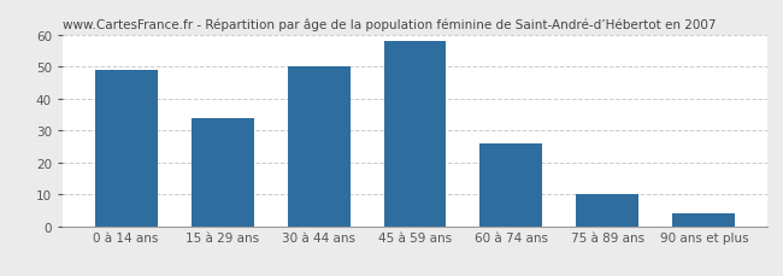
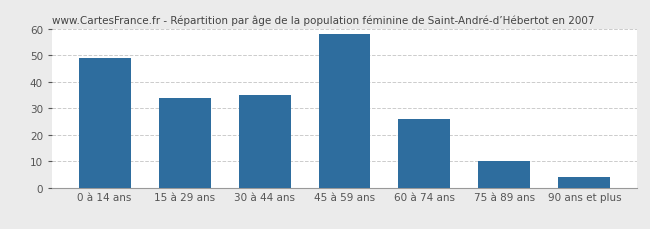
30 à 44 ans: 50 -> 35
